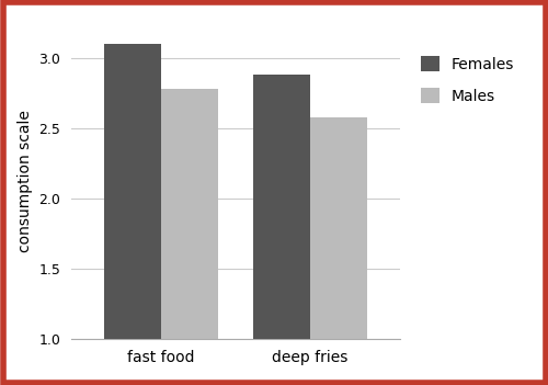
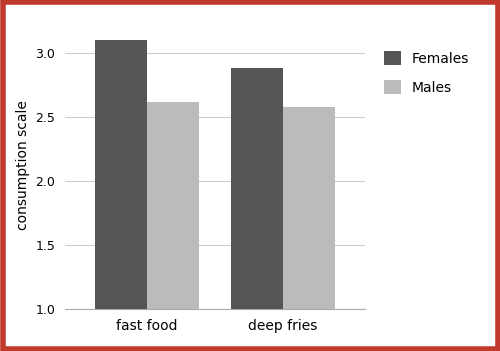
Males/fast food: 2.78 -> 2.62
